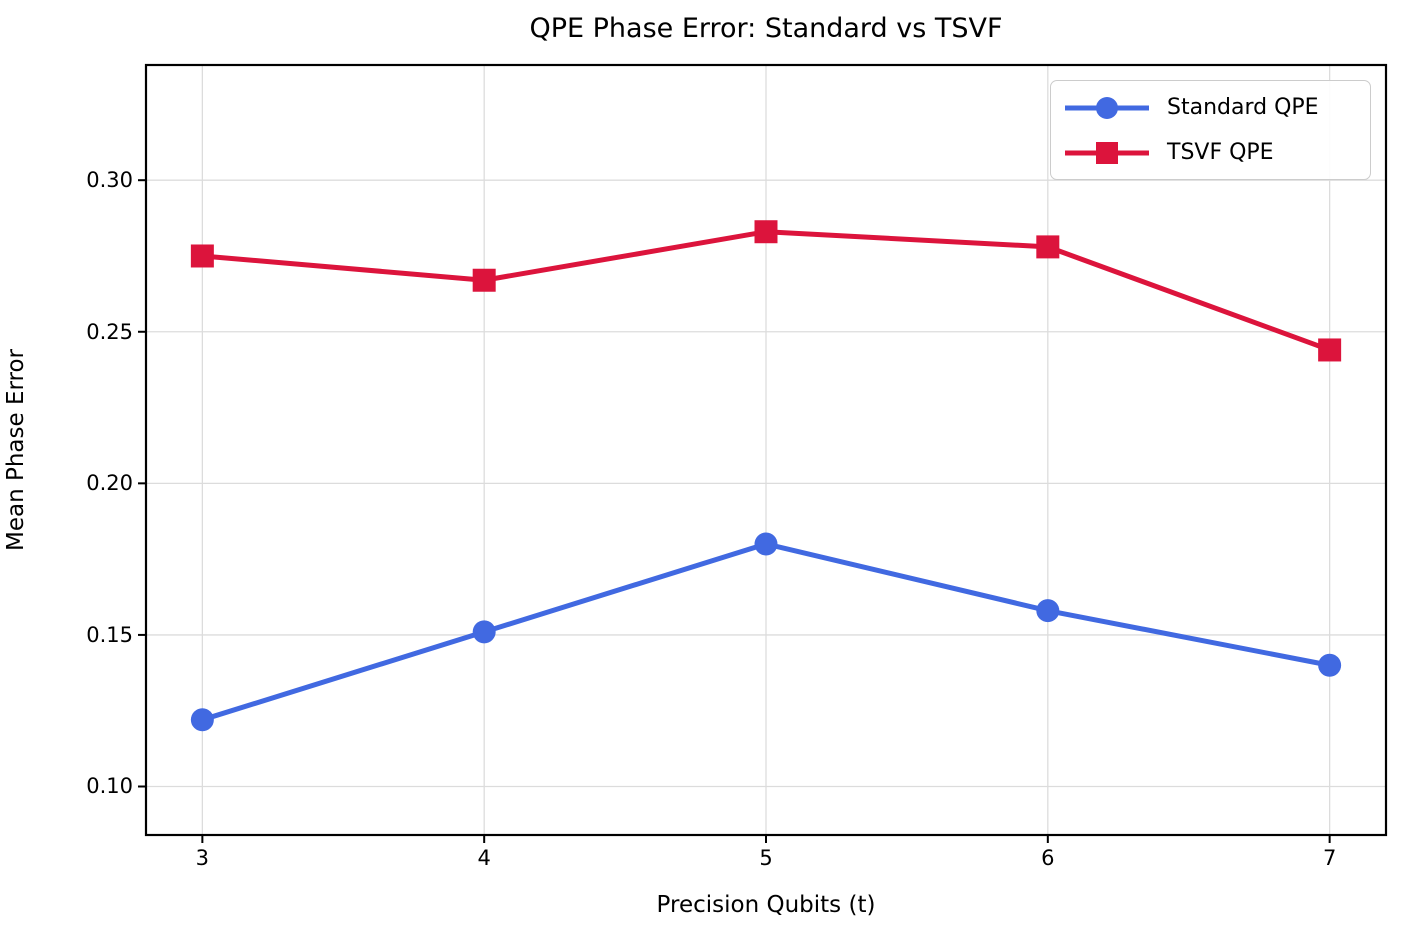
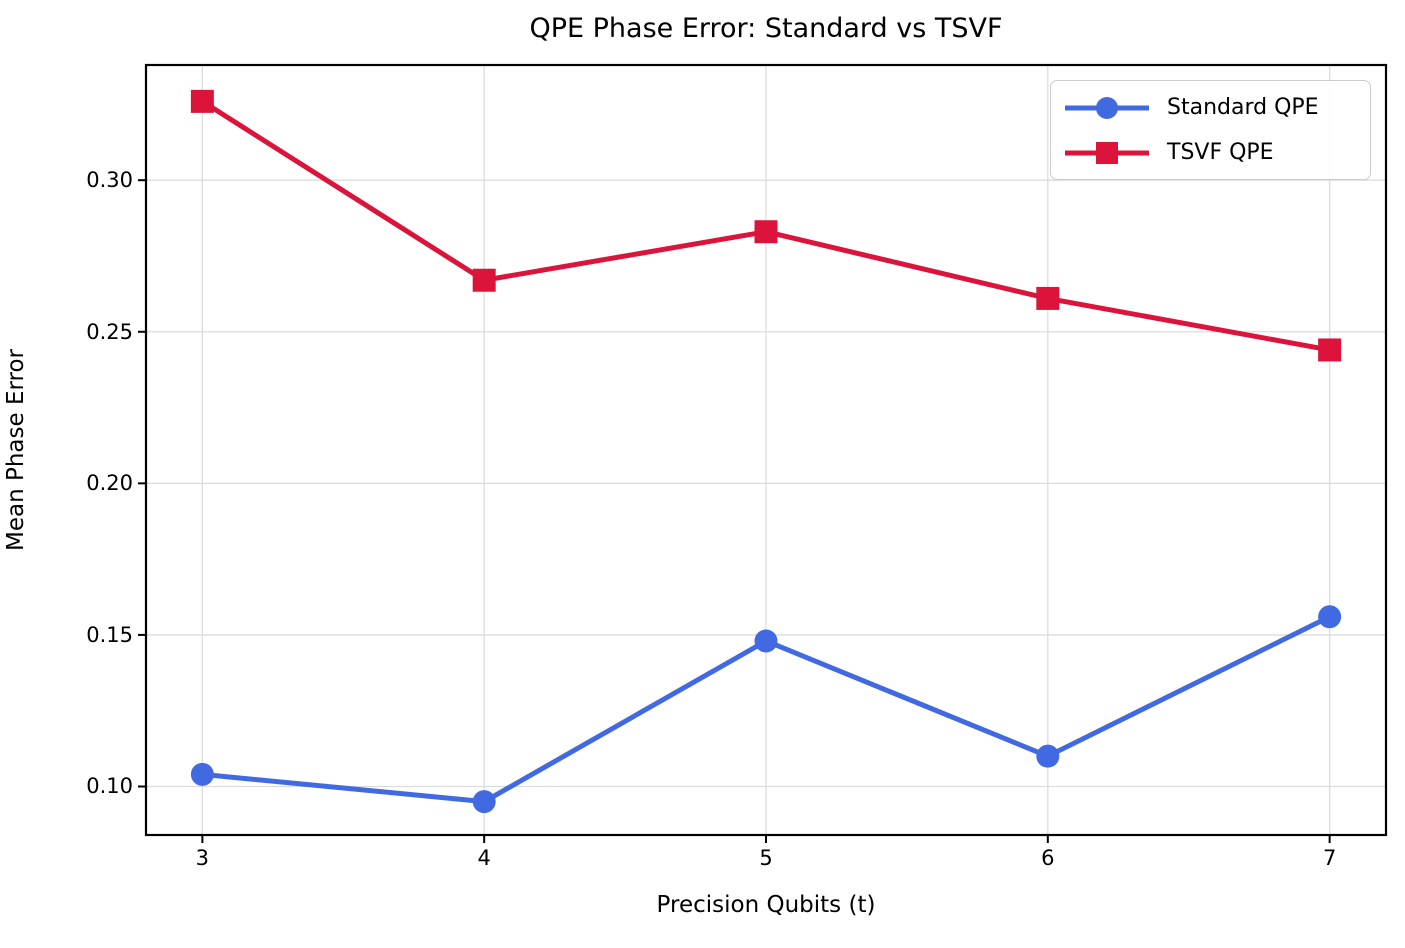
Standard QPE/3: 0.122 -> 0.104
TSVF QPE/3: 0.275 -> 0.326
Standard QPE/4: 0.151 -> 0.095
Standard QPE/5: 0.180 -> 0.148
Standard QPE/6: 0.158 -> 0.110
TSVF QPE/6: 0.278 -> 0.261
Standard QPE/7: 0.140 -> 0.156
